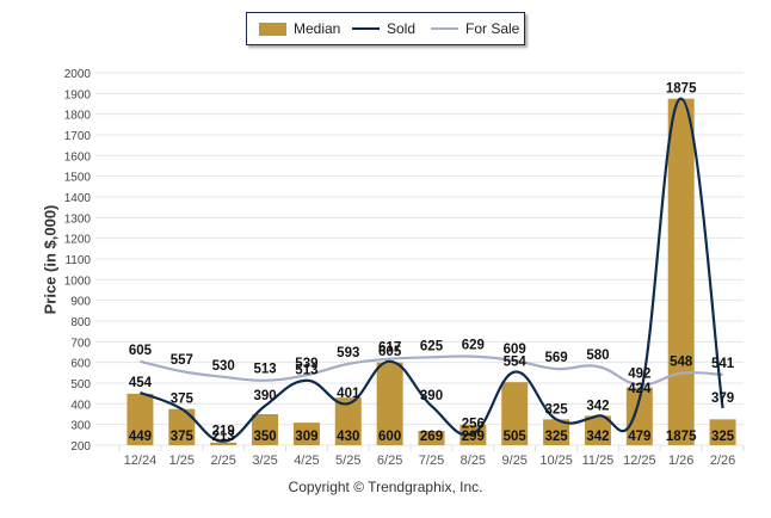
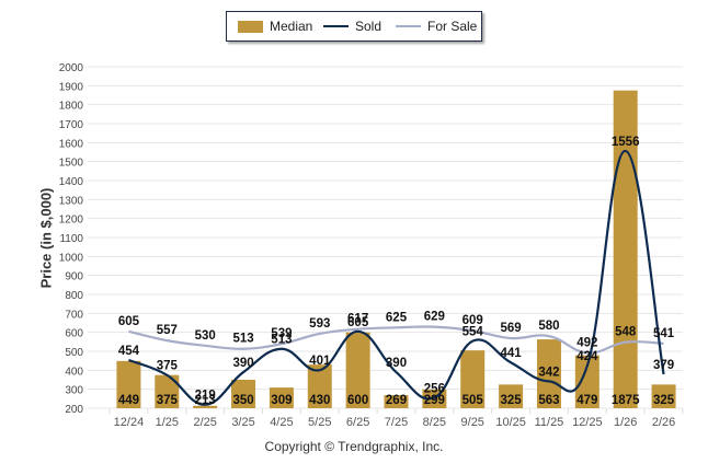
Sold/10/25: 325 -> 441
Median/11/25: 342 -> 563
Sold/1/26: 1875 -> 1556
